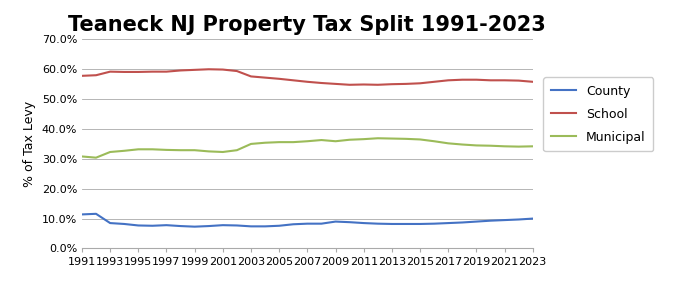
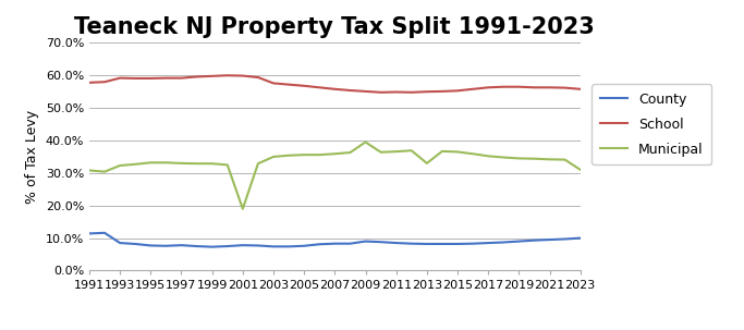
Municipal/2001: 32.3% -> 19.0%
Municipal/2009: 35.9% -> 39.5%
Municipal/2013: 36.8% -> 33.0%
Municipal/2023: 34.2% -> 31.0%
